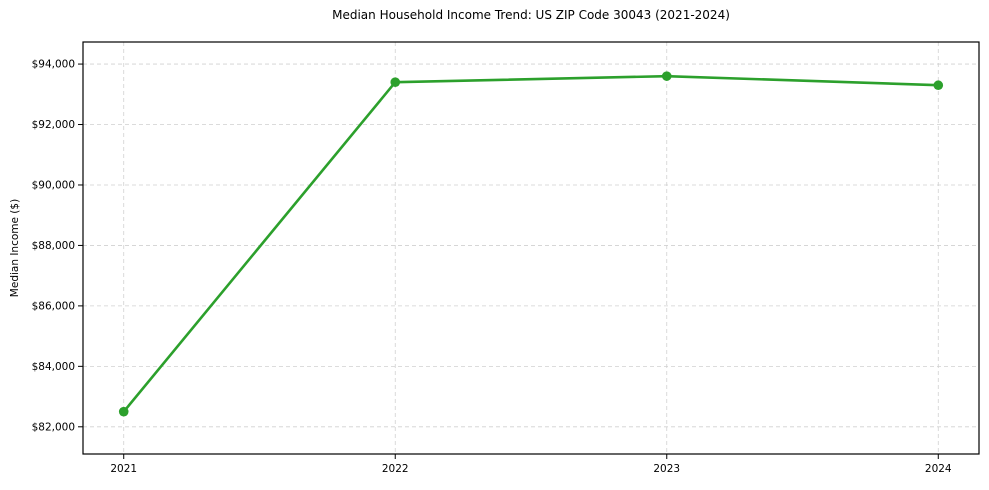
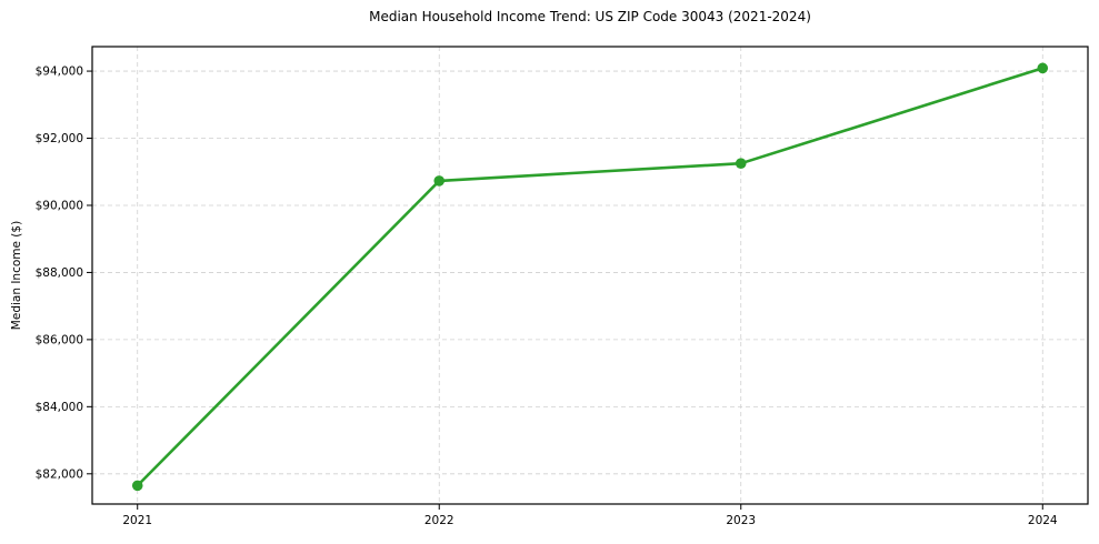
2021: $82500 -> $81600
2022: $93400 -> $90700
2023: $93600 -> $91200
2024: $93300 -> $94100
